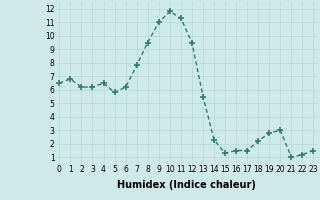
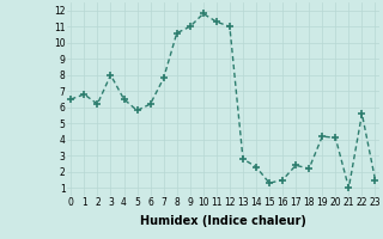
3: 6.2 -> 8.0
8: 9.5 -> 10.6
12: 9.5 -> 11.0
13: 5.5 -> 2.8
17: 1.5 -> 2.4
19: 2.8 -> 4.2
20: 3.0 -> 4.1
22: 1.2 -> 5.6
